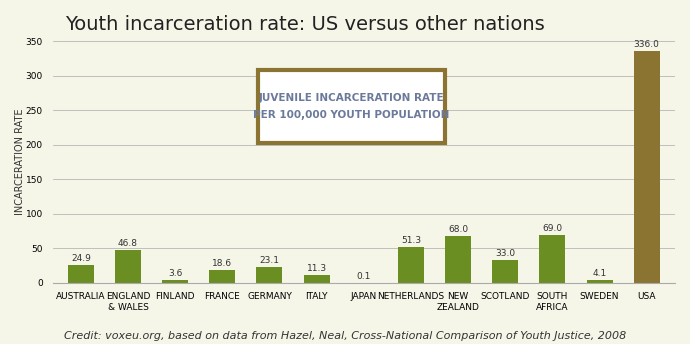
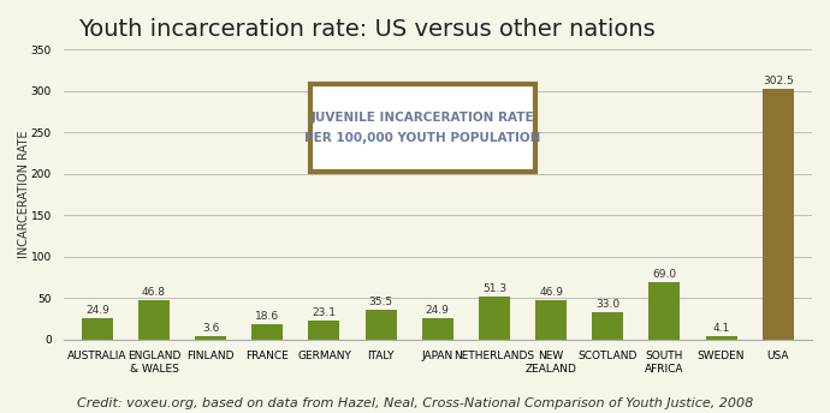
ITALY: 11.3 -> 35.5
JAPAN: 0.1 -> 24.9
NEW ZEALAND: 68.0 -> 46.9
USA: 336.0 -> 302.5
